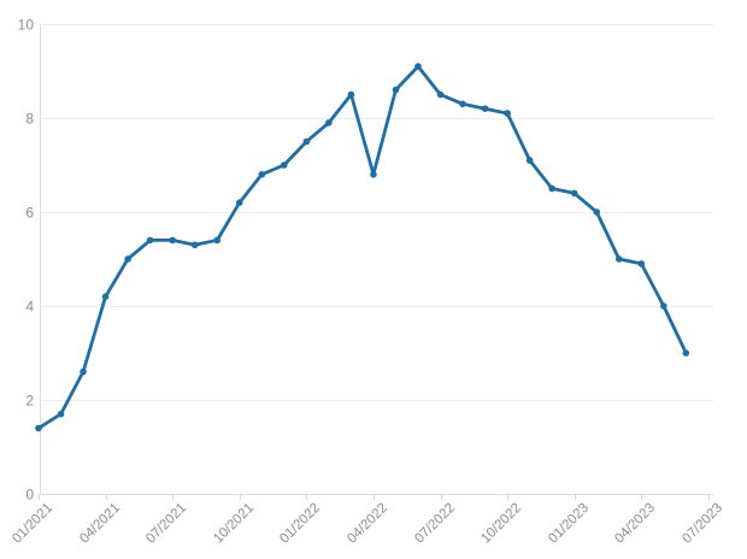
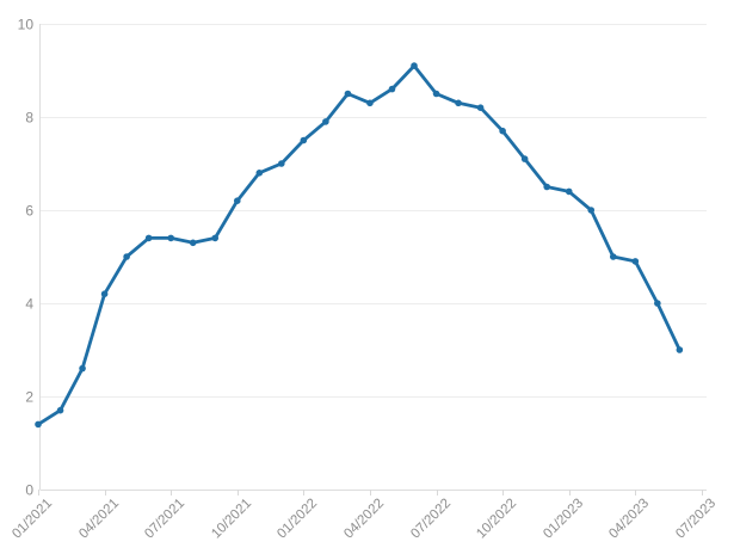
04/2022: 6.8 -> 8.3
10/2022: 8.1 -> 7.7
